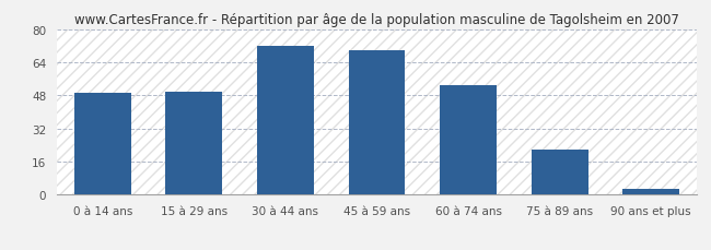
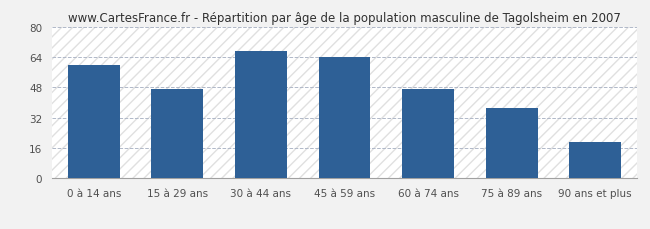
0 à 14 ans: 49 -> 60
15 à 29 ans: 50 -> 47
30 à 44 ans: 72 -> 67
45 à 59 ans: 70 -> 64
60 à 74 ans: 53 -> 47
75 à 89 ans: 22 -> 37
90 ans et plus: 3 -> 19
